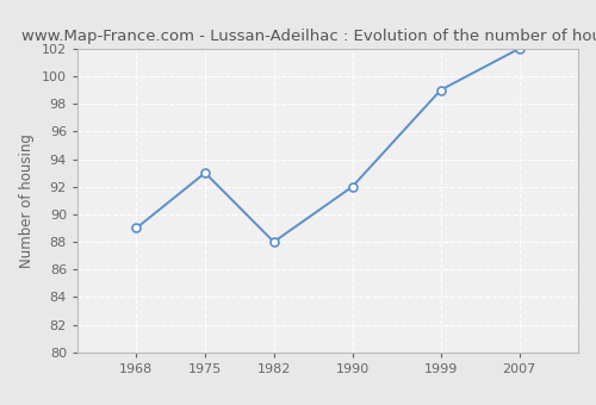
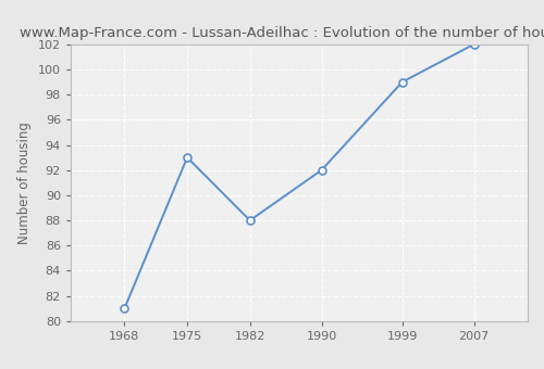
1968: 89 -> 81
